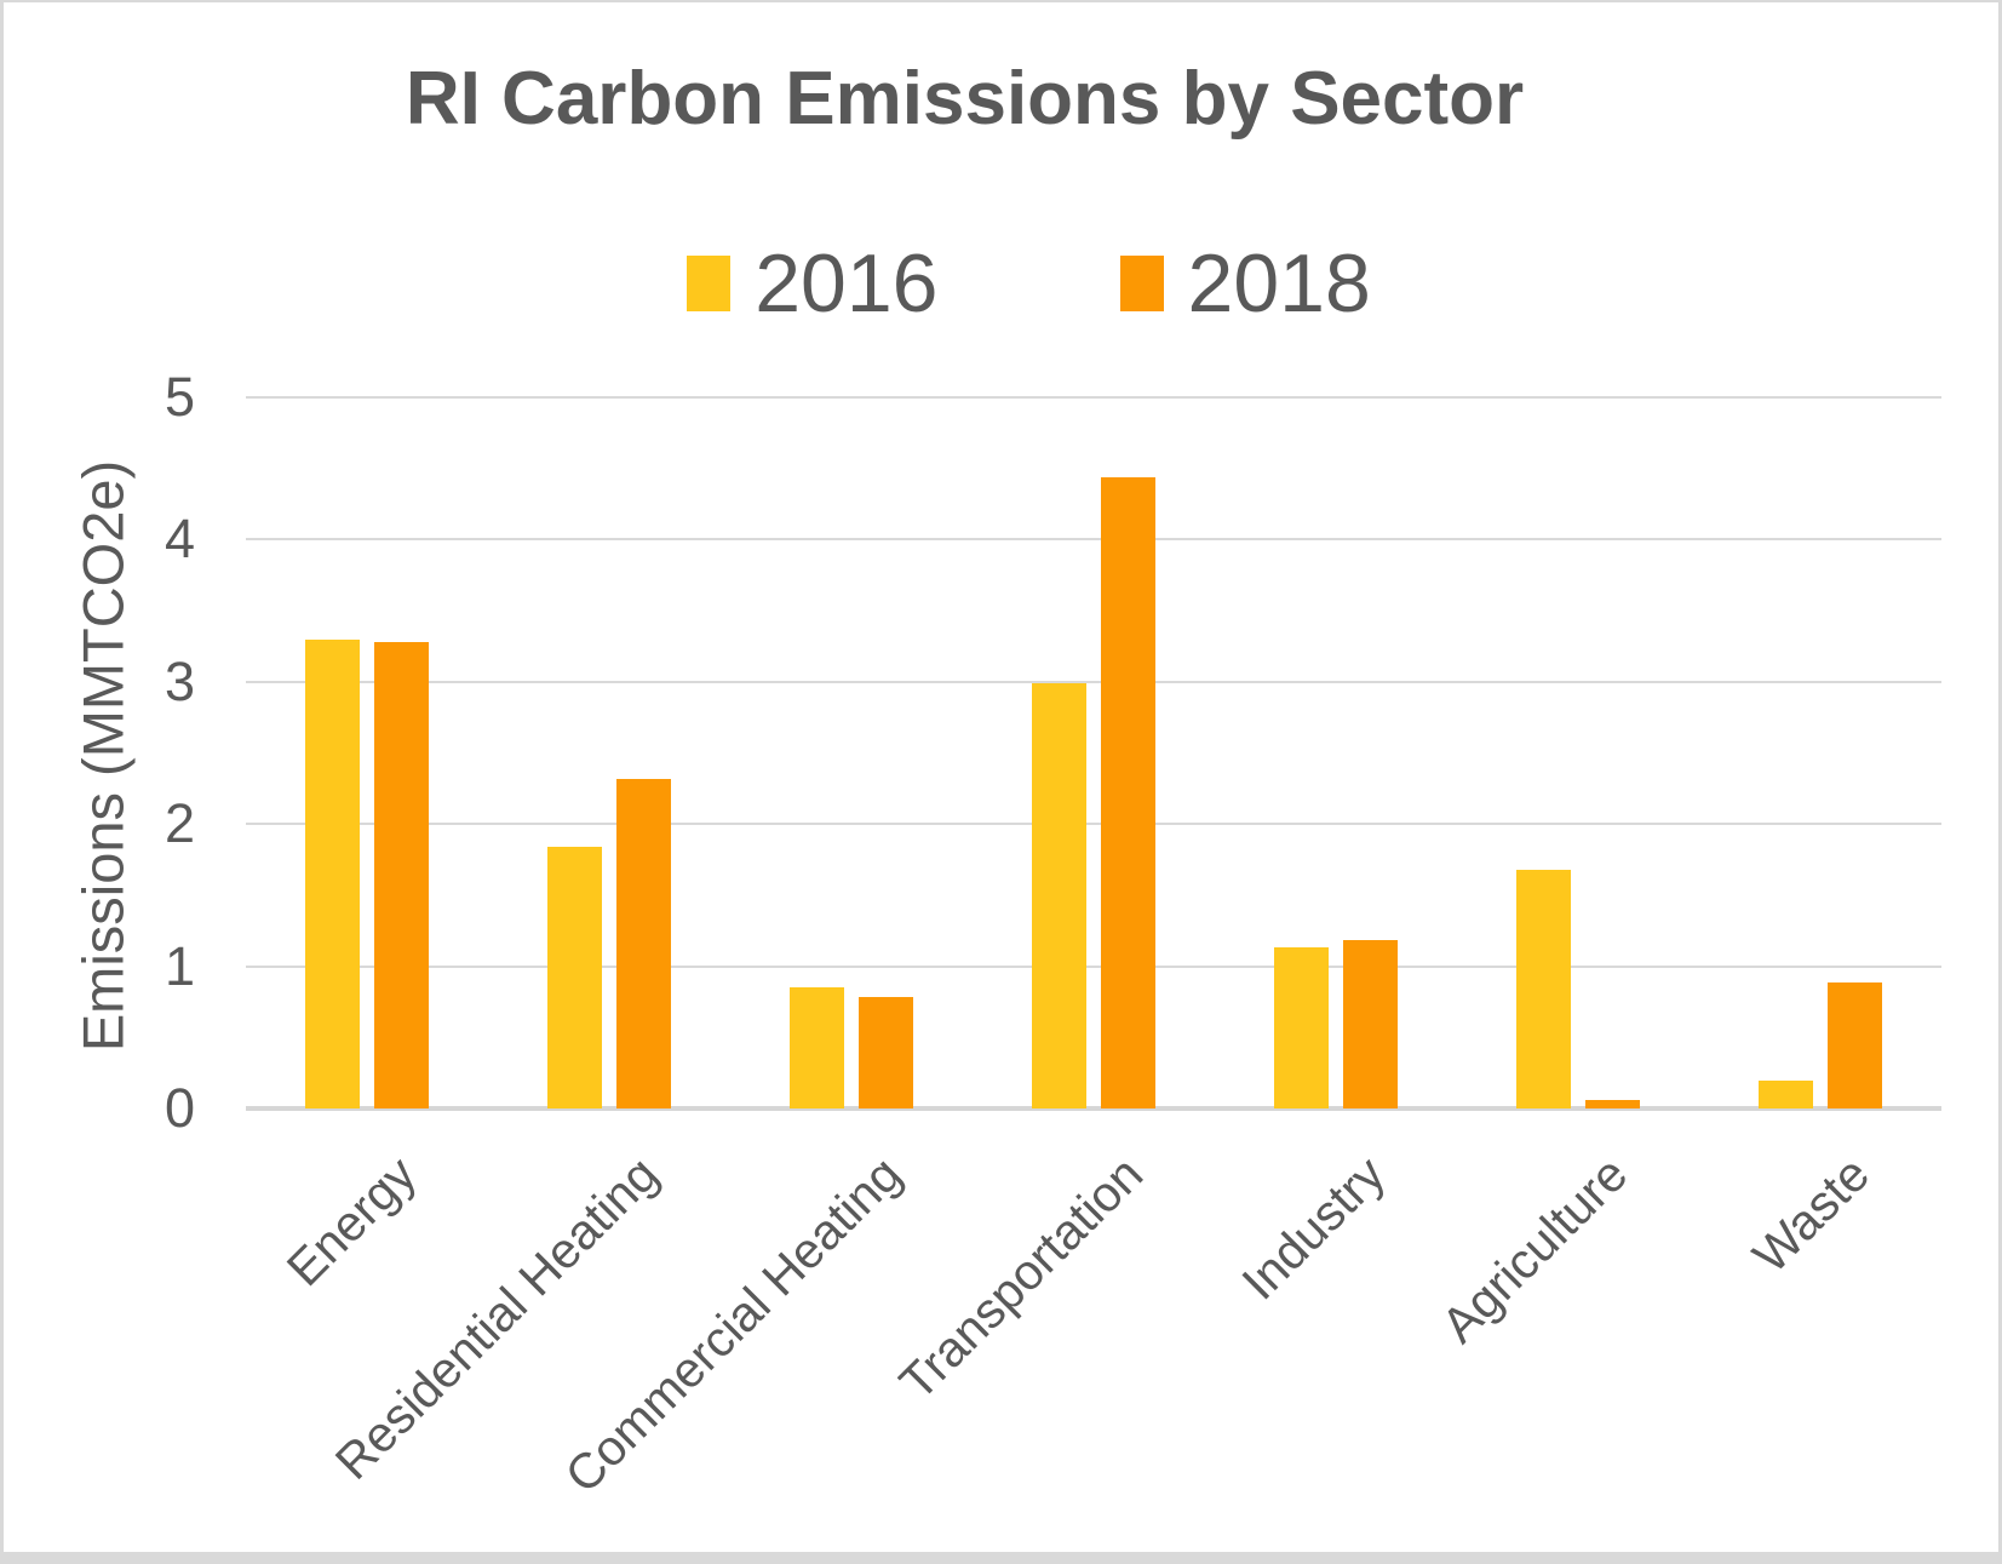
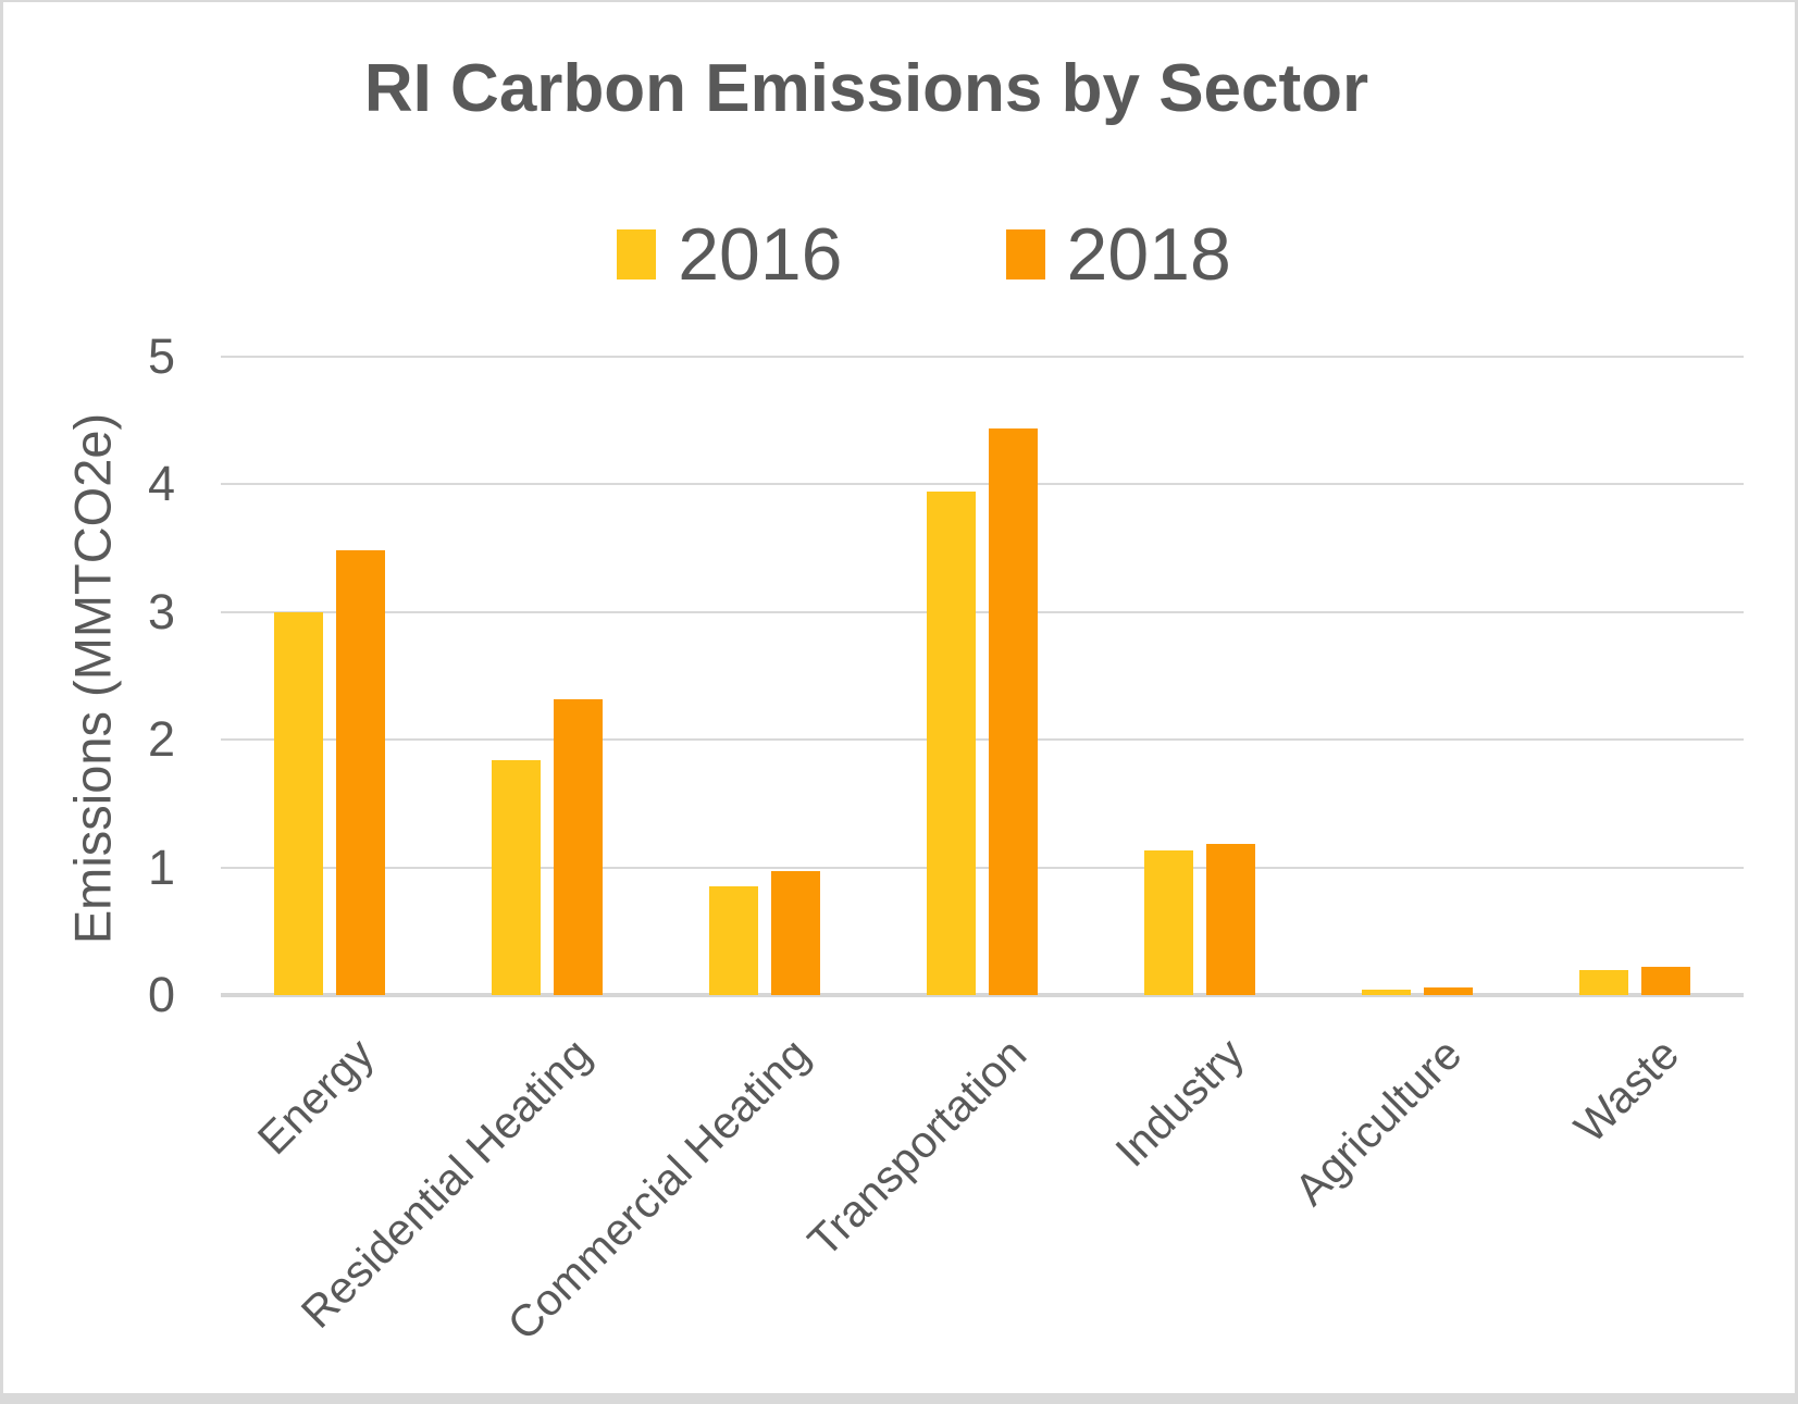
2016/Energy: 3.30 -> 3.00
2018/Energy: 3.28 -> 3.48
2018/Commercial Heating: 0.78 -> 0.97
2016/Transportation: 2.99 -> 3.94
2016/Agriculture: 1.68 -> 0.04
2018/Waste: 0.89 -> 0.22
